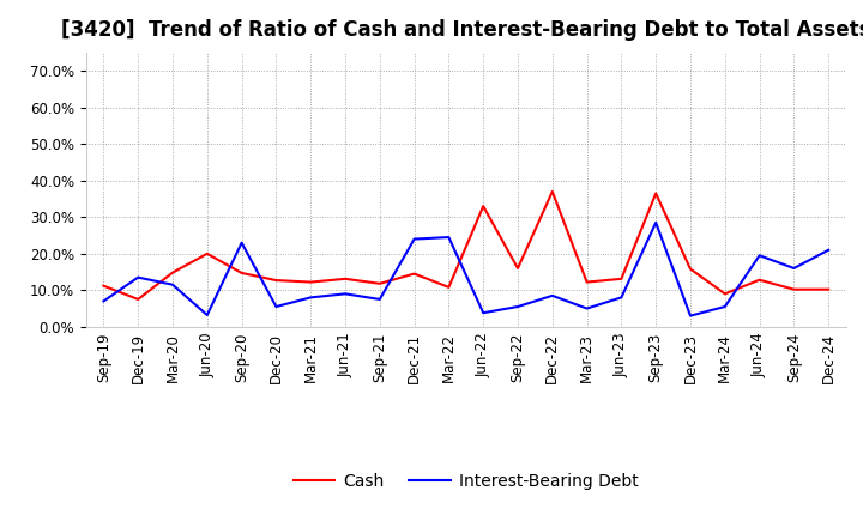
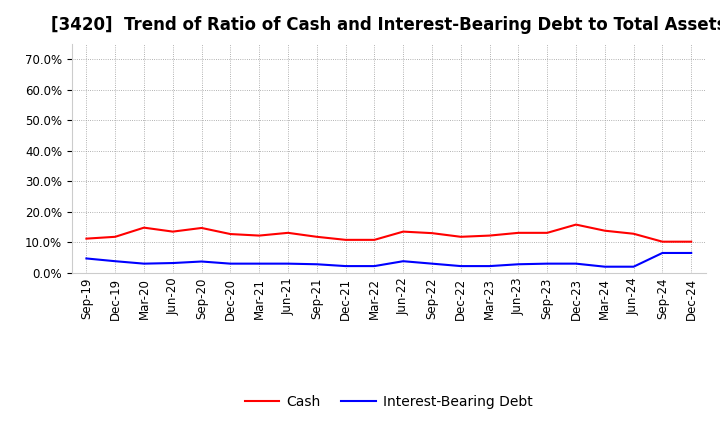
Interest-Bearing Debt/Sep-19: 7.0% -> 4.7%
Cash/Dec-19: 7.5% -> 11.8%
Interest-Bearing Debt/Dec-19: 13.5% -> 3.8%
Interest-Bearing Debt/Mar-20: 11.5% -> 3.0%
Cash/Jun-20: 20.0% -> 13.5%
Interest-Bearing Debt/Sep-20: 23.0% -> 3.7%
Interest-Bearing Debt/Dec-20: 5.5% -> 3.0%
Interest-Bearing Debt/Mar-21: 8.0% -> 3.0%
Interest-Bearing Debt/Jun-21: 9.0% -> 3.0%
Interest-Bearing Debt/Sep-21: 7.5% -> 2.8%
Cash/Dec-21: 14.5% -> 10.8%
Interest-Bearing Debt/Dec-21: 24.0% -> 2.2%
Interest-Bearing Debt/Mar-22: 24.5% -> 2.2%
Cash/Jun-22: 33.0% -> 13.5%
Cash/Sep-22: 16.0% -> 13.0%
Interest-Bearing Debt/Sep-22: 5.5% -> 3.0%
Cash/Dec-22: 37.0% -> 11.8%
Interest-Bearing Debt/Dec-22: 8.5% -> 2.2%
Interest-Bearing Debt/Mar-23: 5.0% -> 2.2%
Interest-Bearing Debt/Jun-23: 8.0% -> 2.8%
Cash/Sep-23: 36.5% -> 13.1%
Interest-Bearing Debt/Sep-23: 28.5% -> 3.0%
Cash/Mar-24: 9.0% -> 13.8%
Interest-Bearing Debt/Mar-24: 5.5% -> 2.0%
Interest-Bearing Debt/Jun-24: 19.5% -> 2.0%
Interest-Bearing Debt/Sep-24: 16.0% -> 6.5%
Interest-Bearing Debt/Dec-24: 21.0% -> 6.5%
